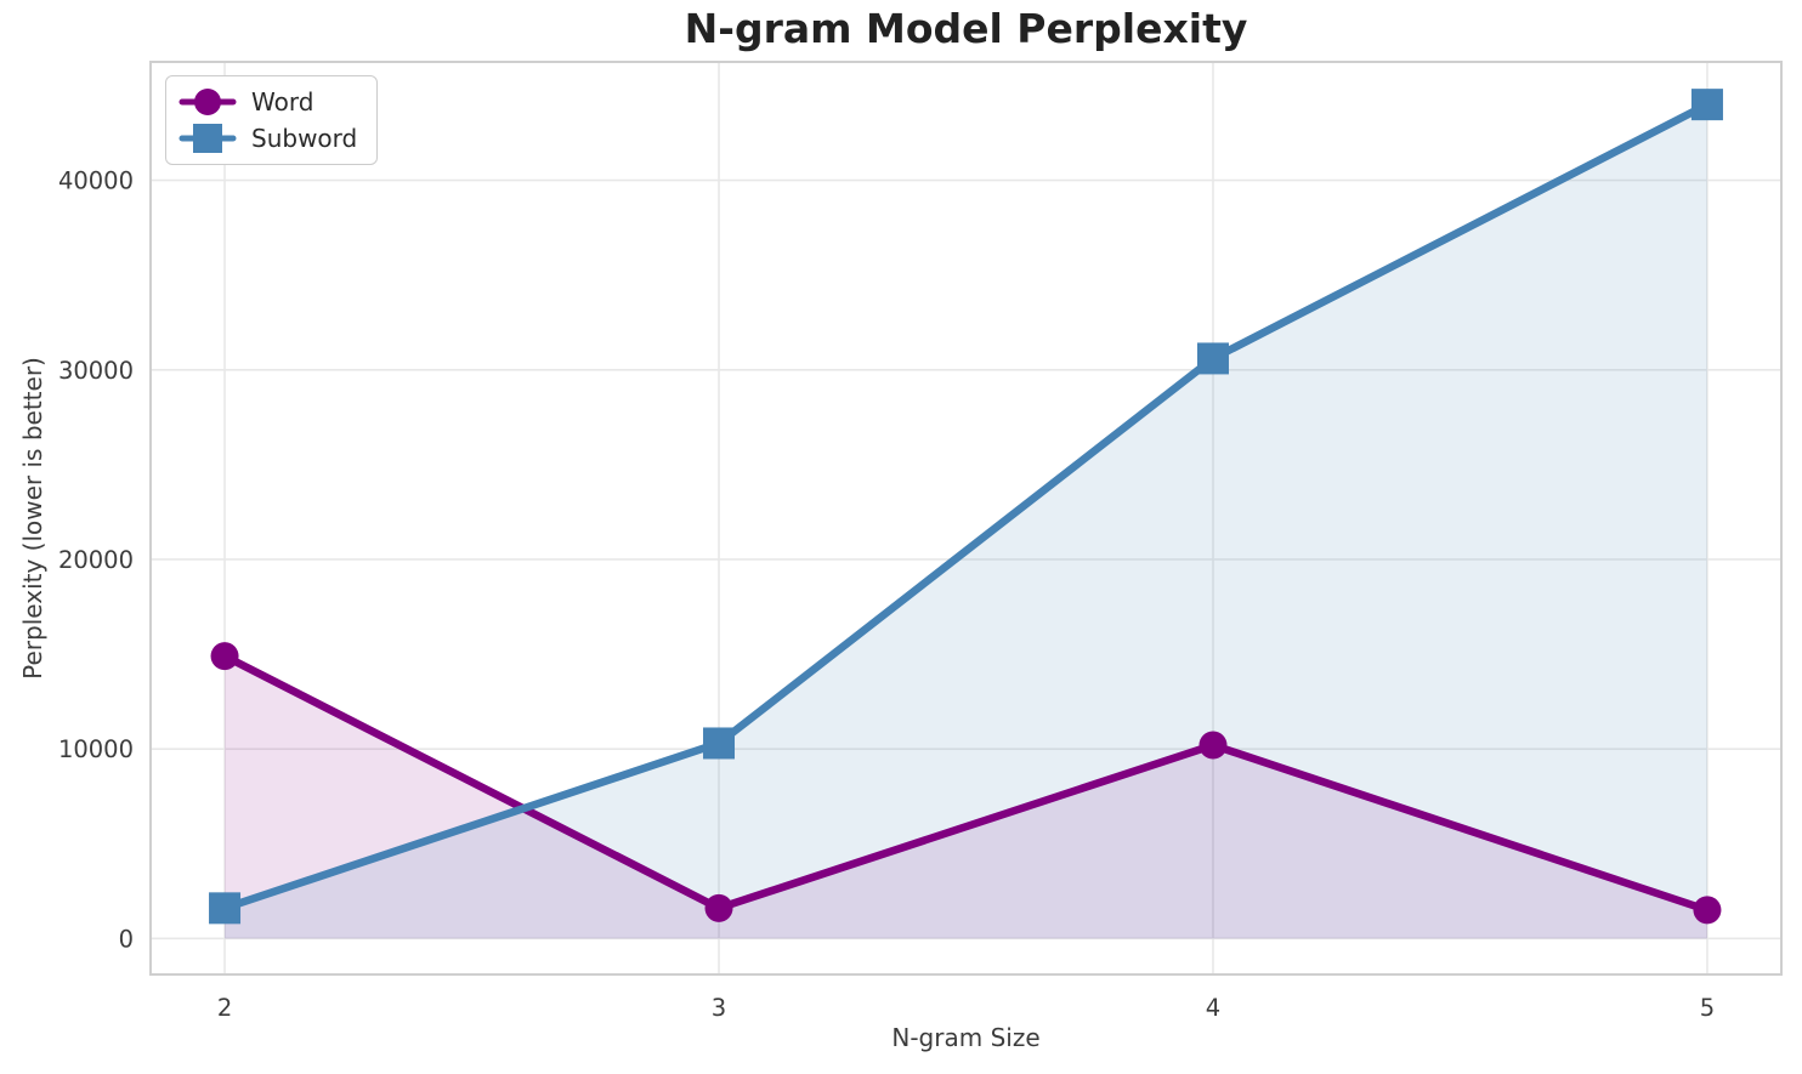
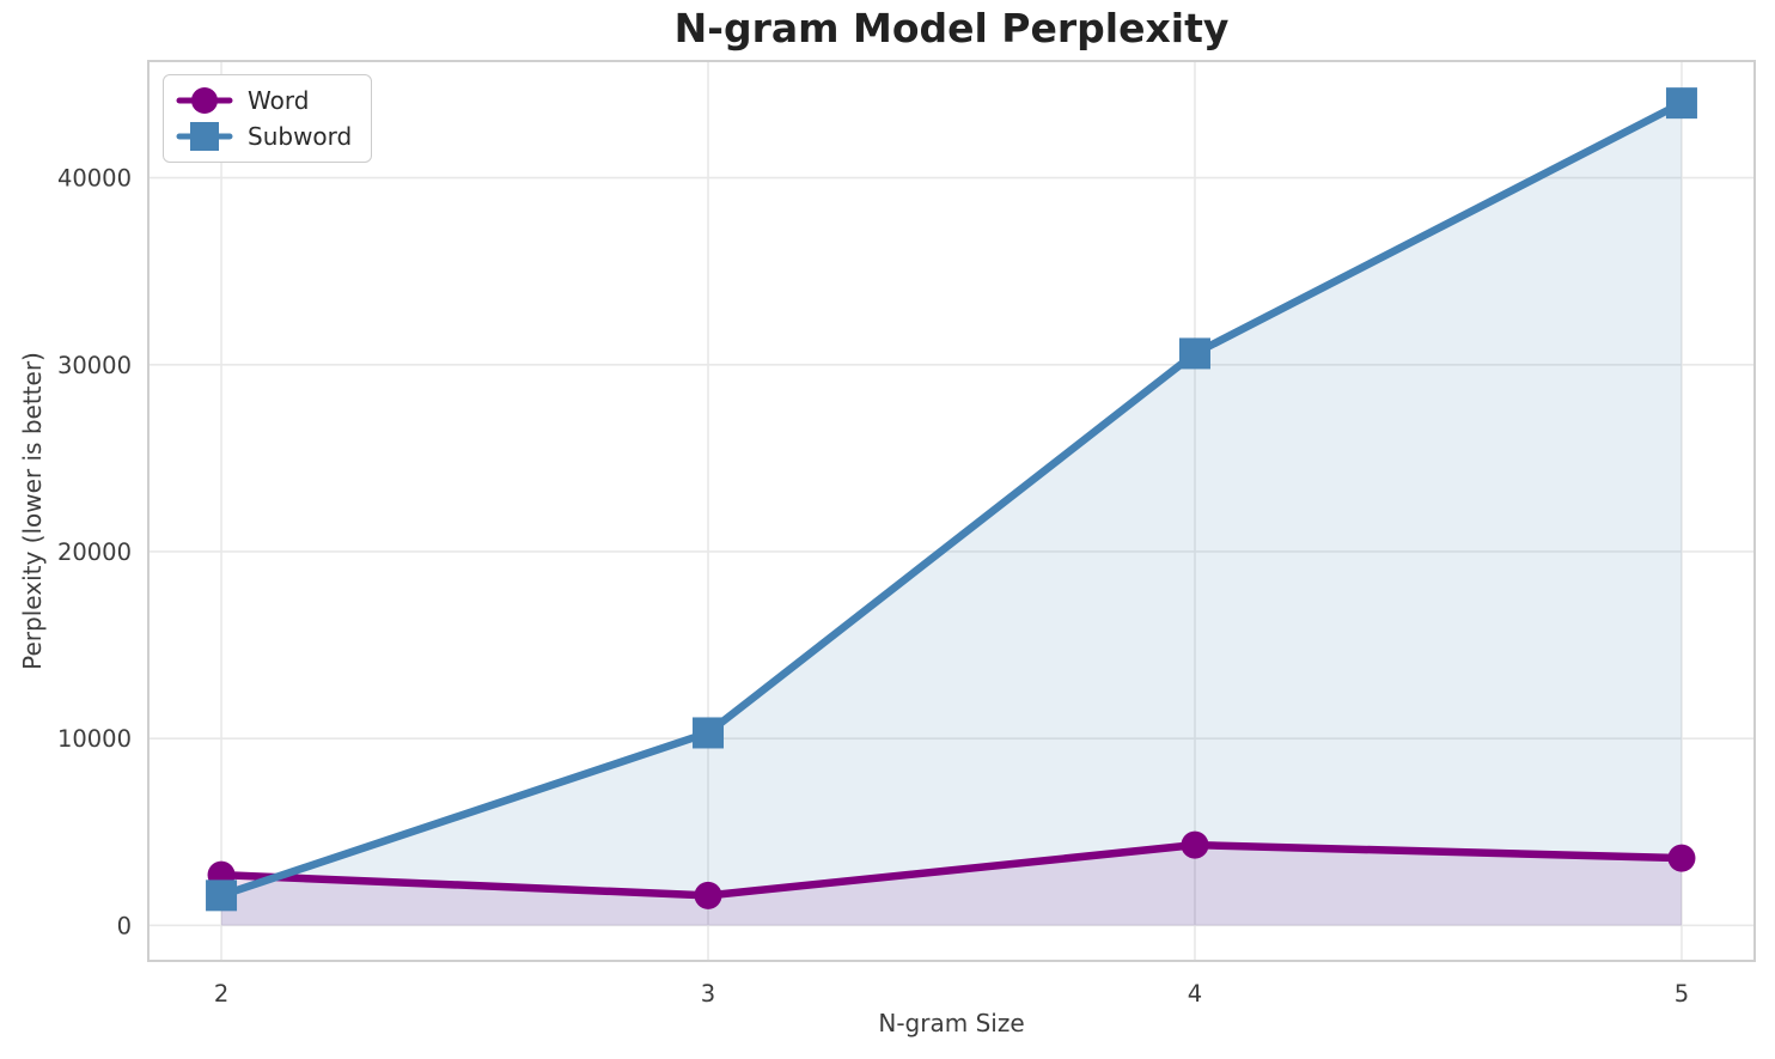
Word/2: 14900 -> 2700
Word/4: 10200 -> 4300
Word/5: 1500 -> 3600
